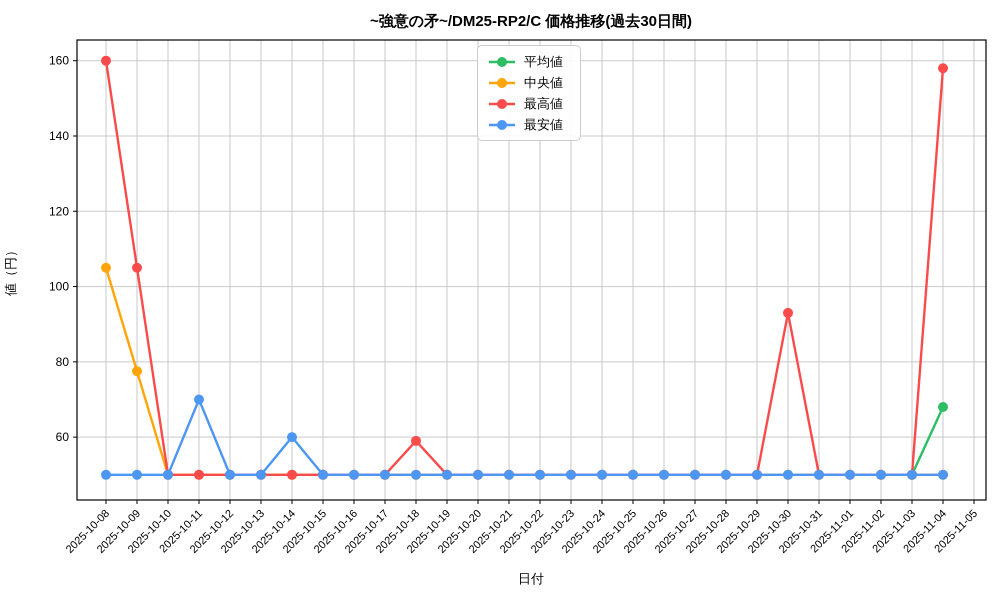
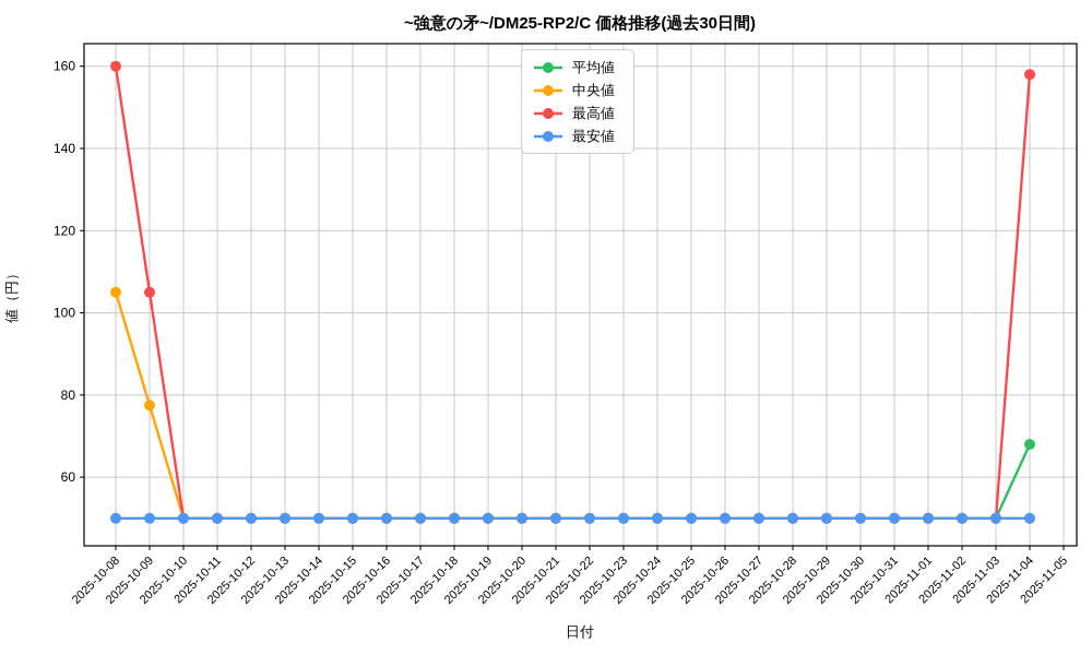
最安値/2025-10-11: 70 -> 50
最安値/2025-10-14: 60 -> 50
最高値/2025-10-18: 59 -> 50
最高値/2025-10-30: 93 -> 50
